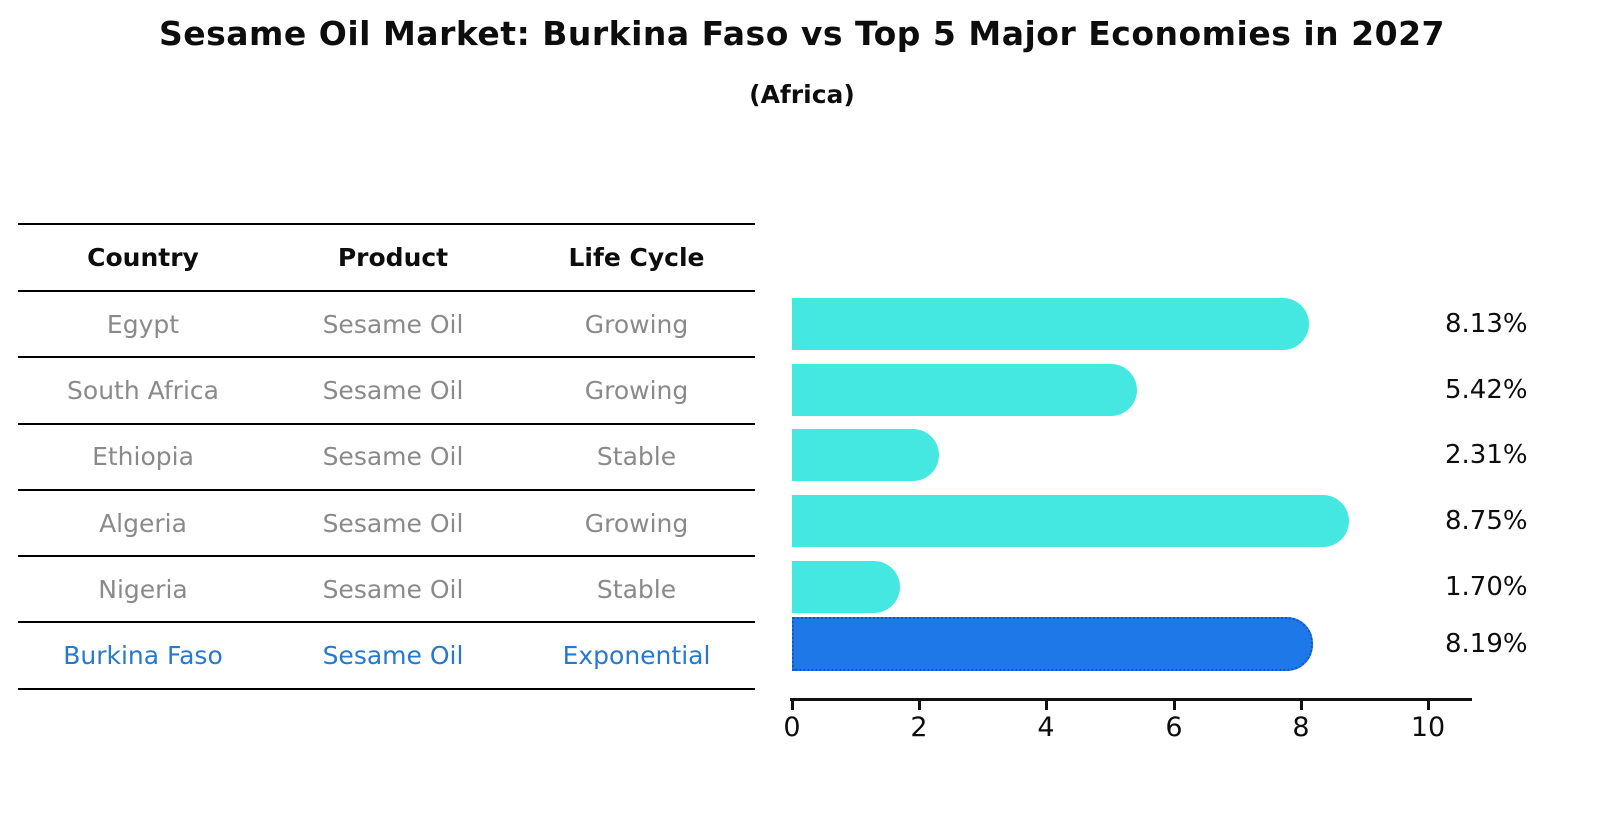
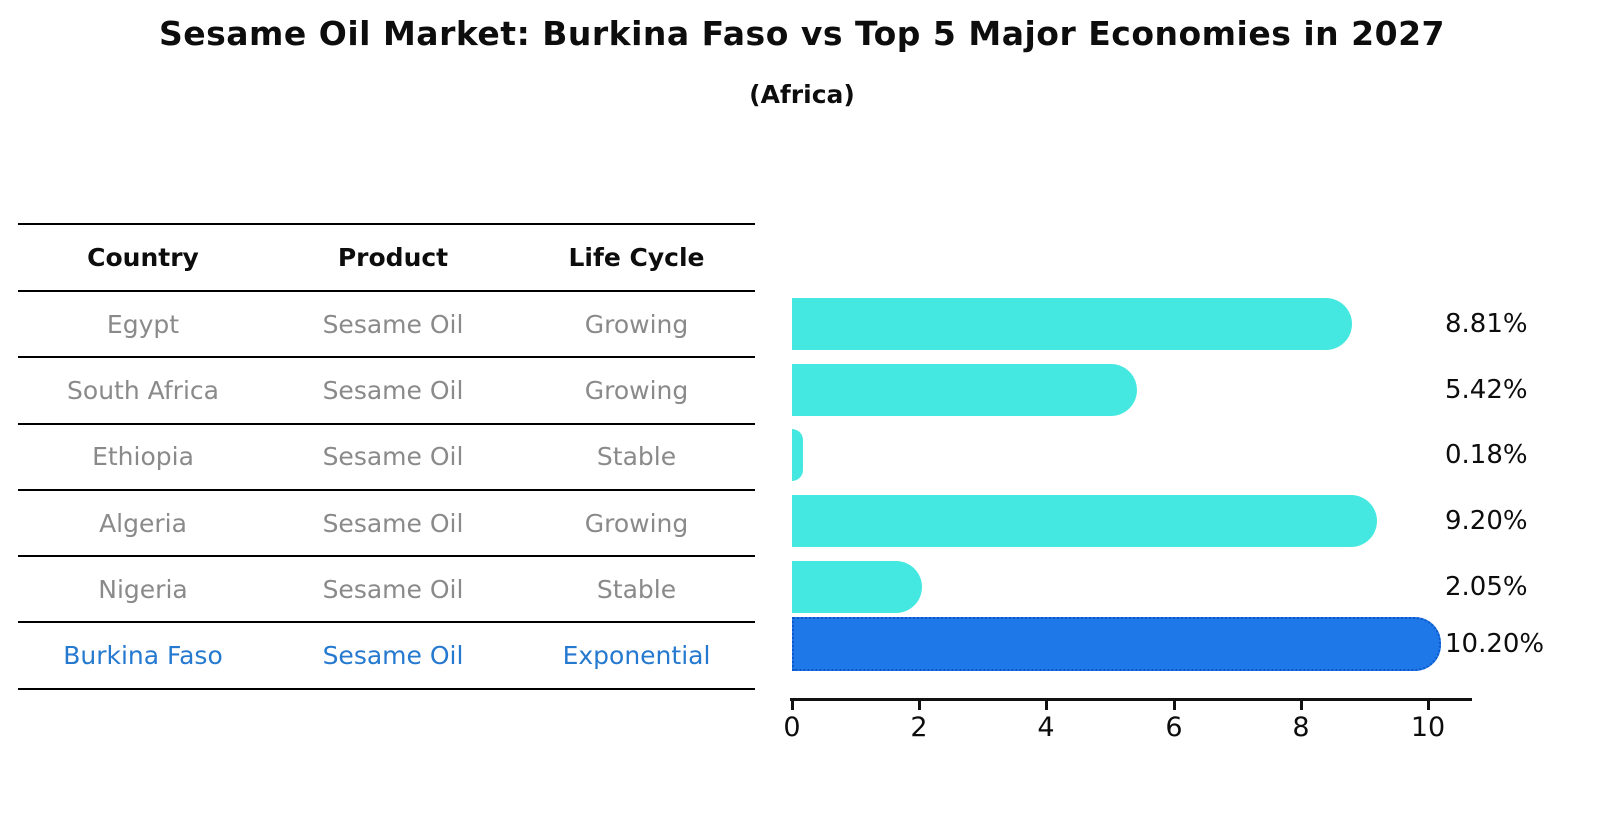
Egypt: 8.13% -> 8.81%
Ethiopia: 2.31% -> 0.18%
Algeria: 8.75% -> 9.20%
Nigeria: 1.70% -> 2.05%
Burkina Faso: 8.19% -> 10.20%
